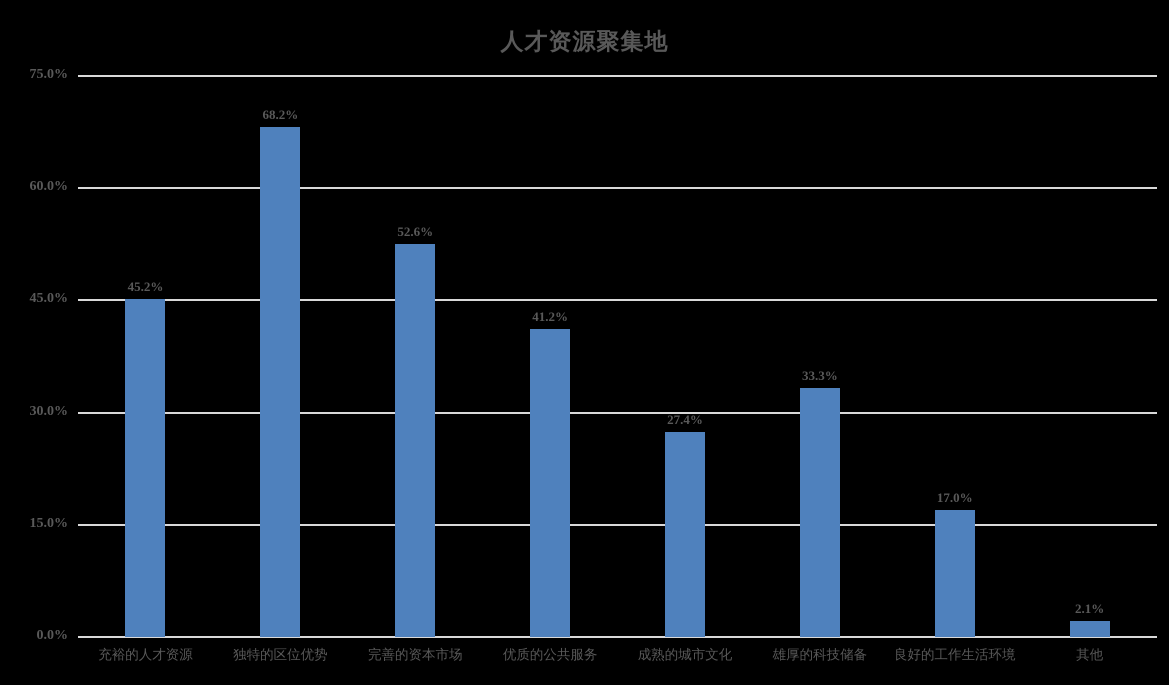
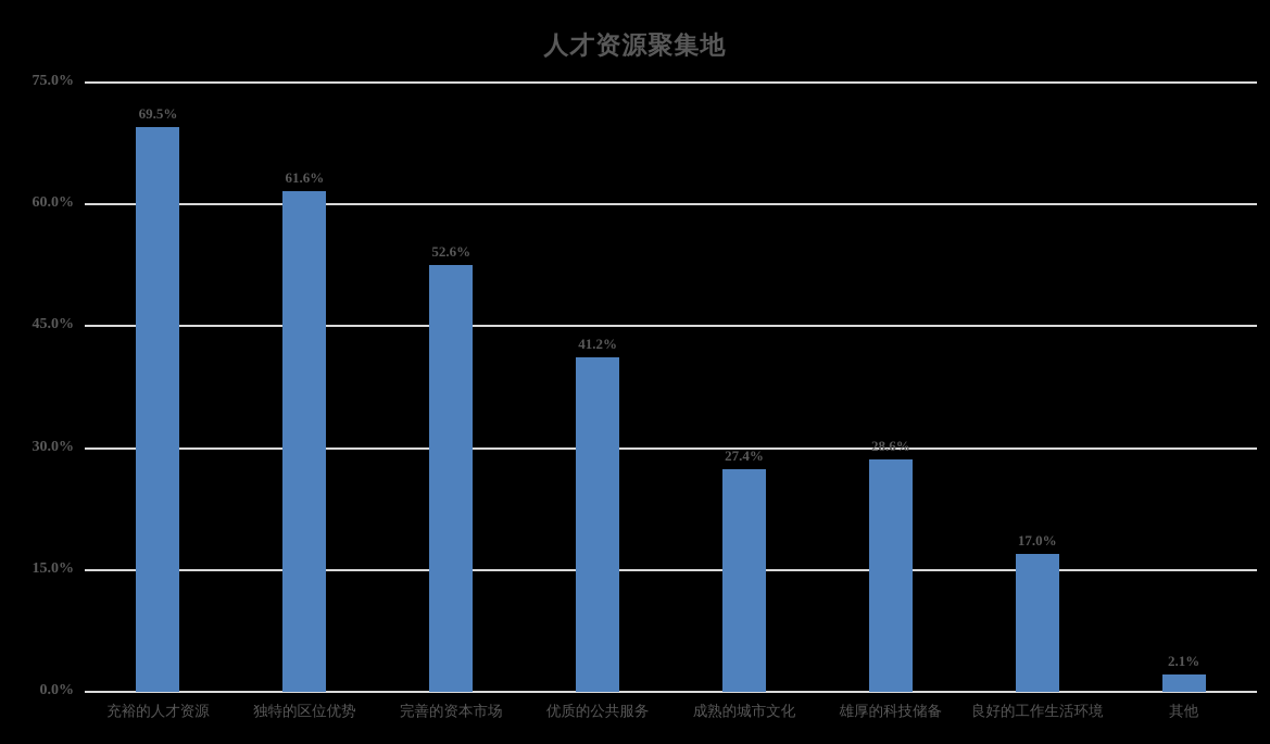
充裕的人才资源: 45.2% -> 69.5%
独特的区位优势: 68.2% -> 61.6%
雄厚的科技储备: 33.3% -> 28.6%
